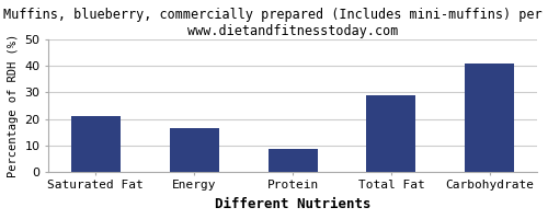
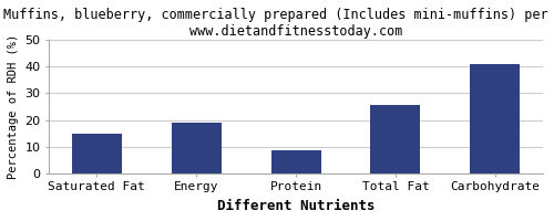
Saturated Fat: 21.0 -> 15.0
Energy: 16.5 -> 19.0
Total Fat: 29.0 -> 25.5
